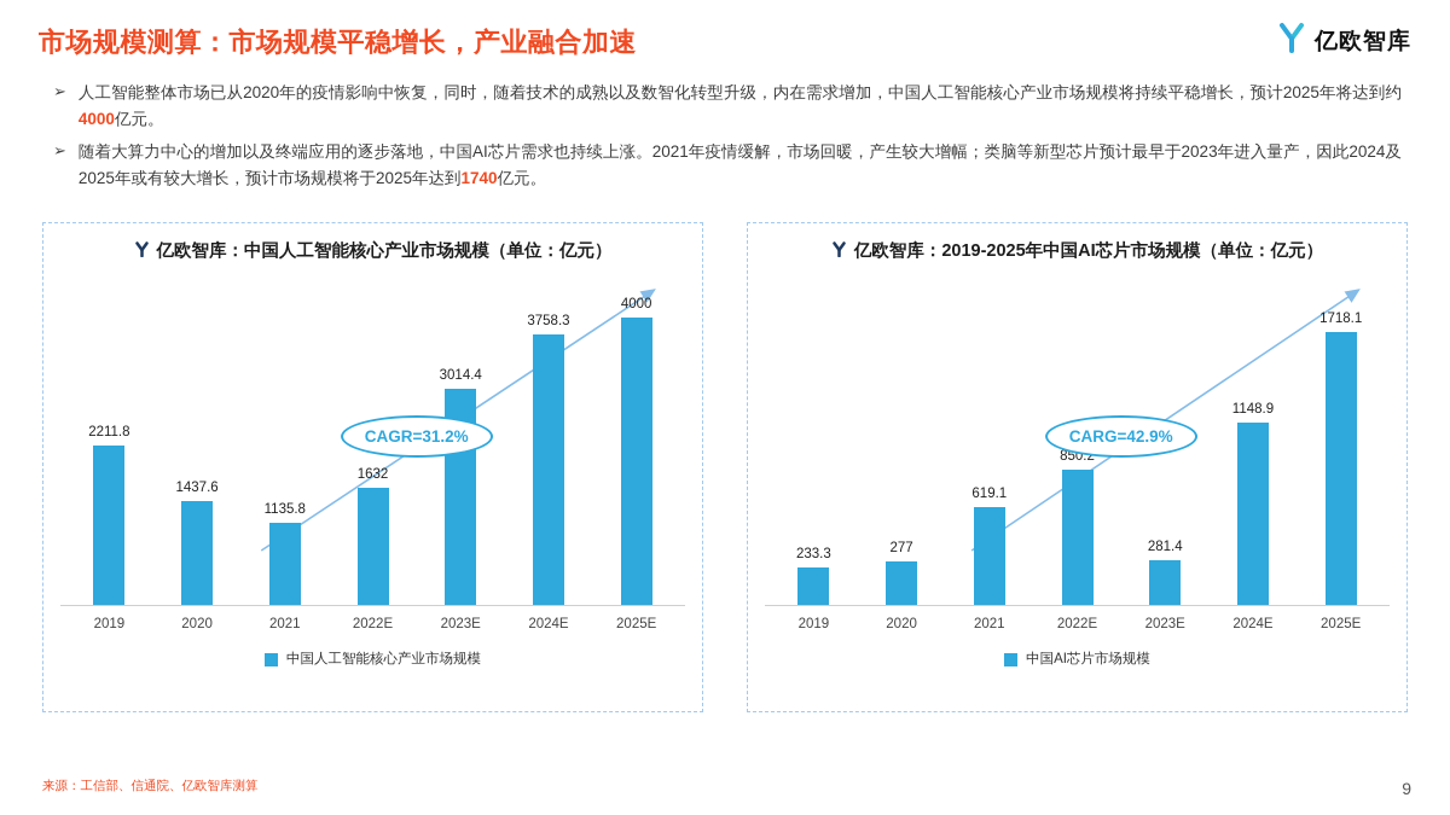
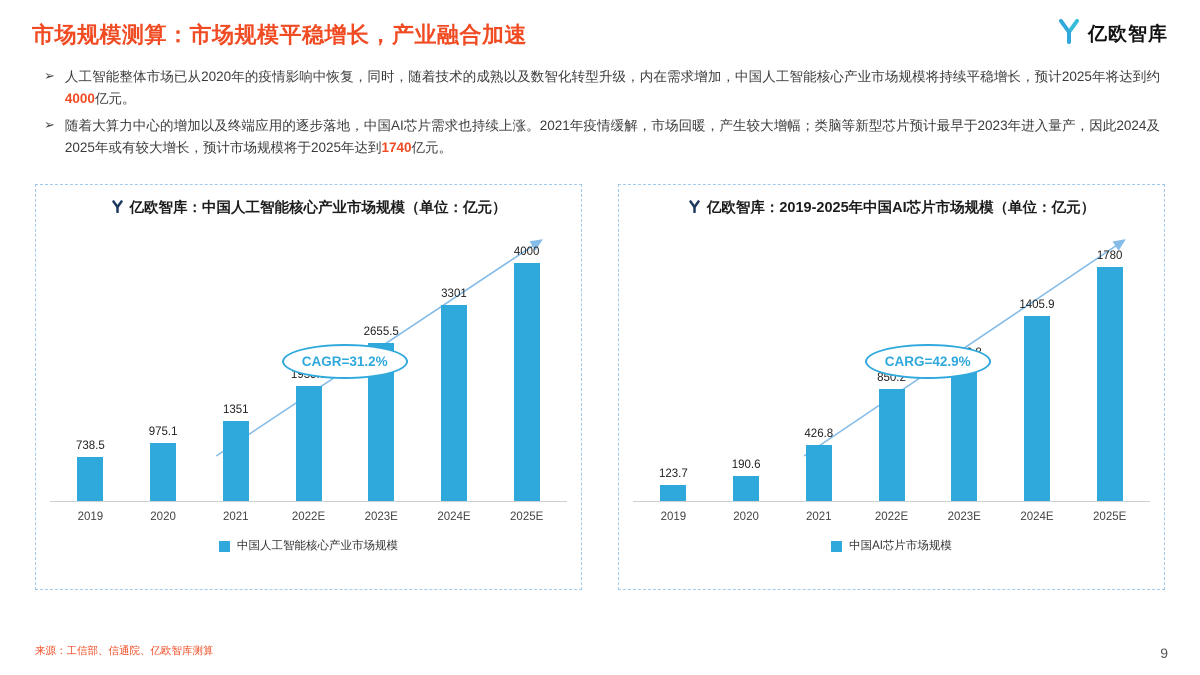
亿欧智库：中国人工智能核心产业市场规模（单位：亿元）/2019: 2211.8 -> 738.5
亿欧智库：中国人工智能核心产业市场规模（单位：亿元）/2020: 1437.6 -> 975.1
亿欧智库：中国人工智能核心产业市场规模（单位：亿元）/2021: 1135.8 -> 1351
亿欧智库：中国人工智能核心产业市场规模（单位：亿元）/2022E: 1632 -> 1935.3
亿欧智库：中国人工智能核心产业市场规模（单位：亿元）/2023E: 3014.4 -> 2655.5
亿欧智库：中国人工智能核心产业市场规模（单位：亿元）/2024E: 3758.3 -> 3301
亿欧智库：2019-2025年中国AI芯片市场规模（单位：亿元）/2019: 233.3 -> 123.7
亿欧智库：2019-2025年中国AI芯片市场规模（单位：亿元）/2020: 277 -> 190.6
亿欧智库：2019-2025年中国AI芯片市场规模（单位：亿元）/2021: 619.1 -> 426.8
亿欧智库：2019-2025年中国AI芯片市场规模（单位：亿元）/2023E: 281.4 -> 1038.8
亿欧智库：2019-2025年中国AI芯片市场规模（单位：亿元）/2024E: 1148.9 -> 1405.9
亿欧智库：2019-2025年中国AI芯片市场规模（单位：亿元）/2025E: 1718.1 -> 1780
